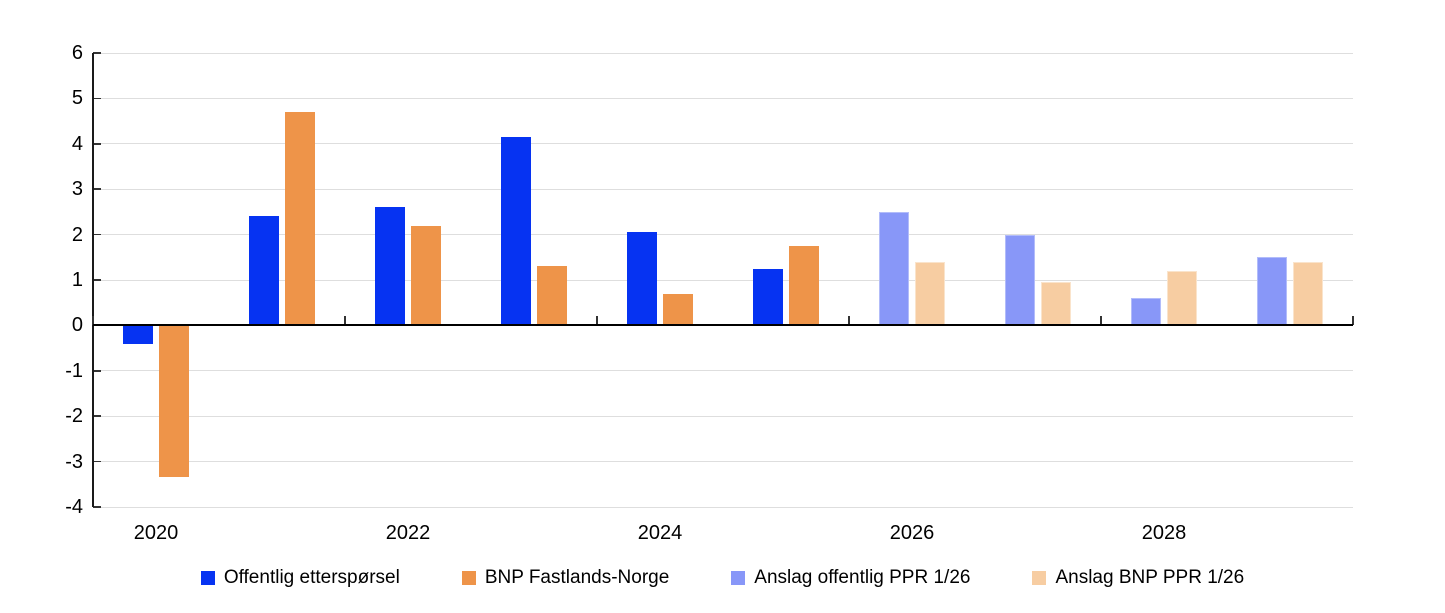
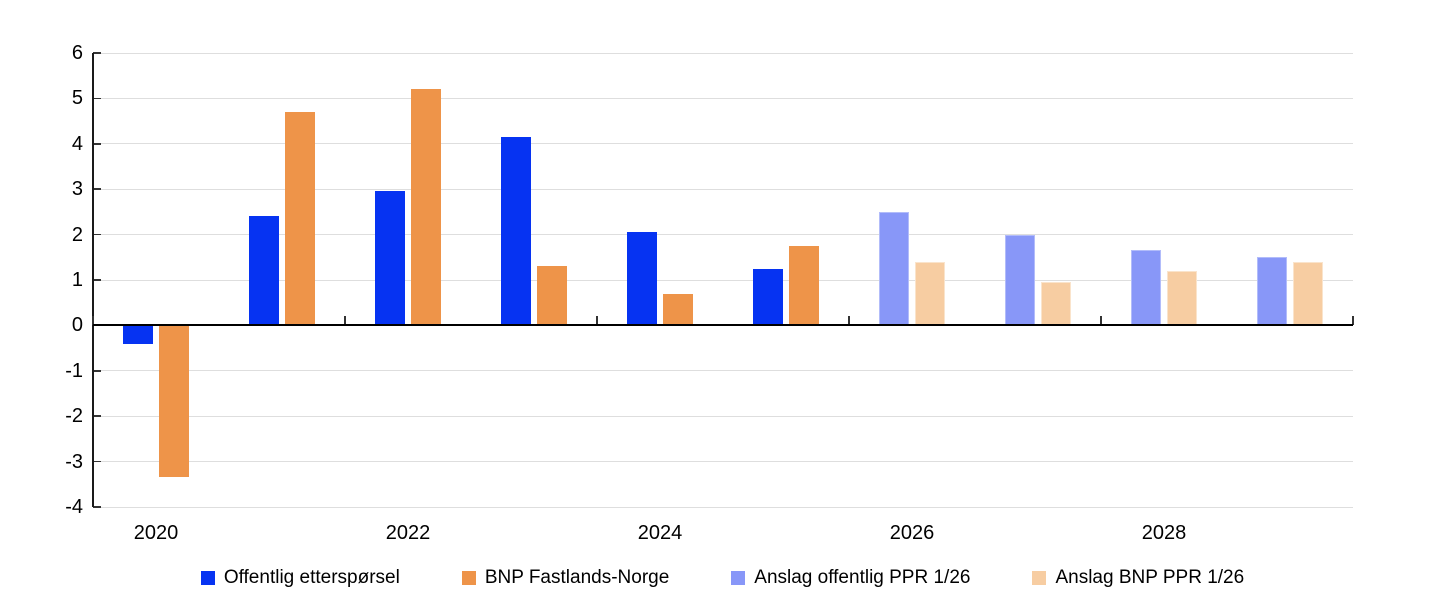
Offentlig etterspørsel/2022: 2.6 -> 3.0
BNP Fastlands-Norge/2022: 2.2 -> 5.2
Anslag offentlig PPR 1/26/2028: 0.6 -> 1.6
